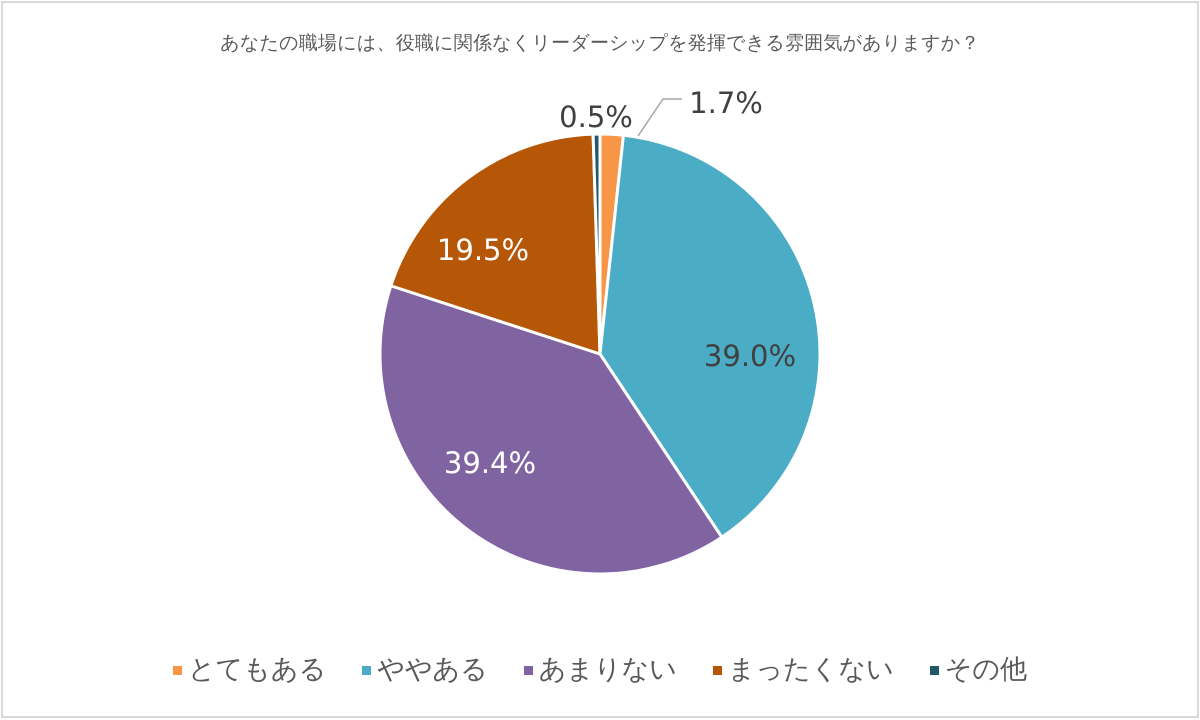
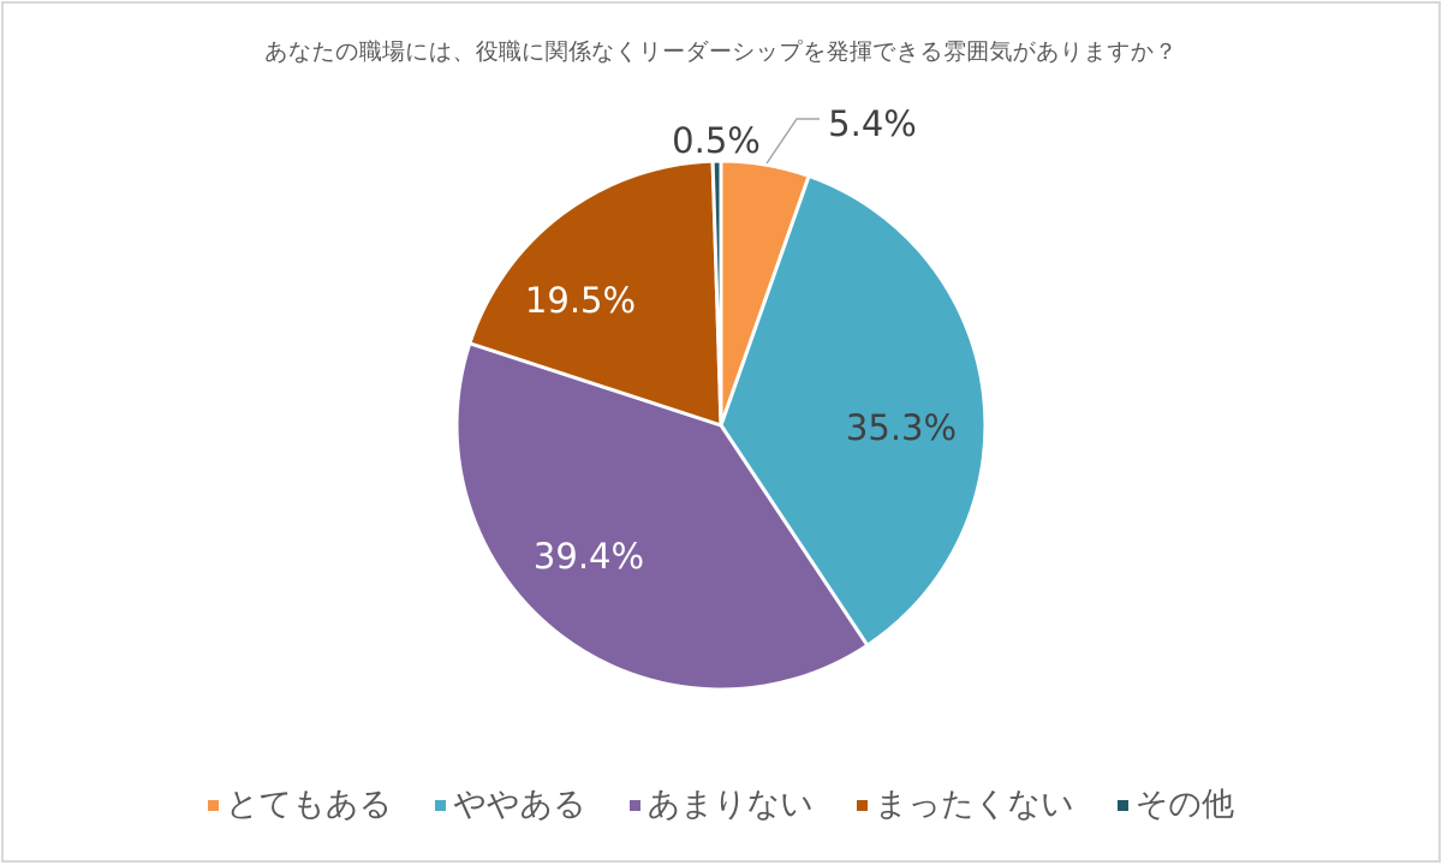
とてもある: 1.7% -> 5.4%
ややある: 39.0% -> 35.3%
